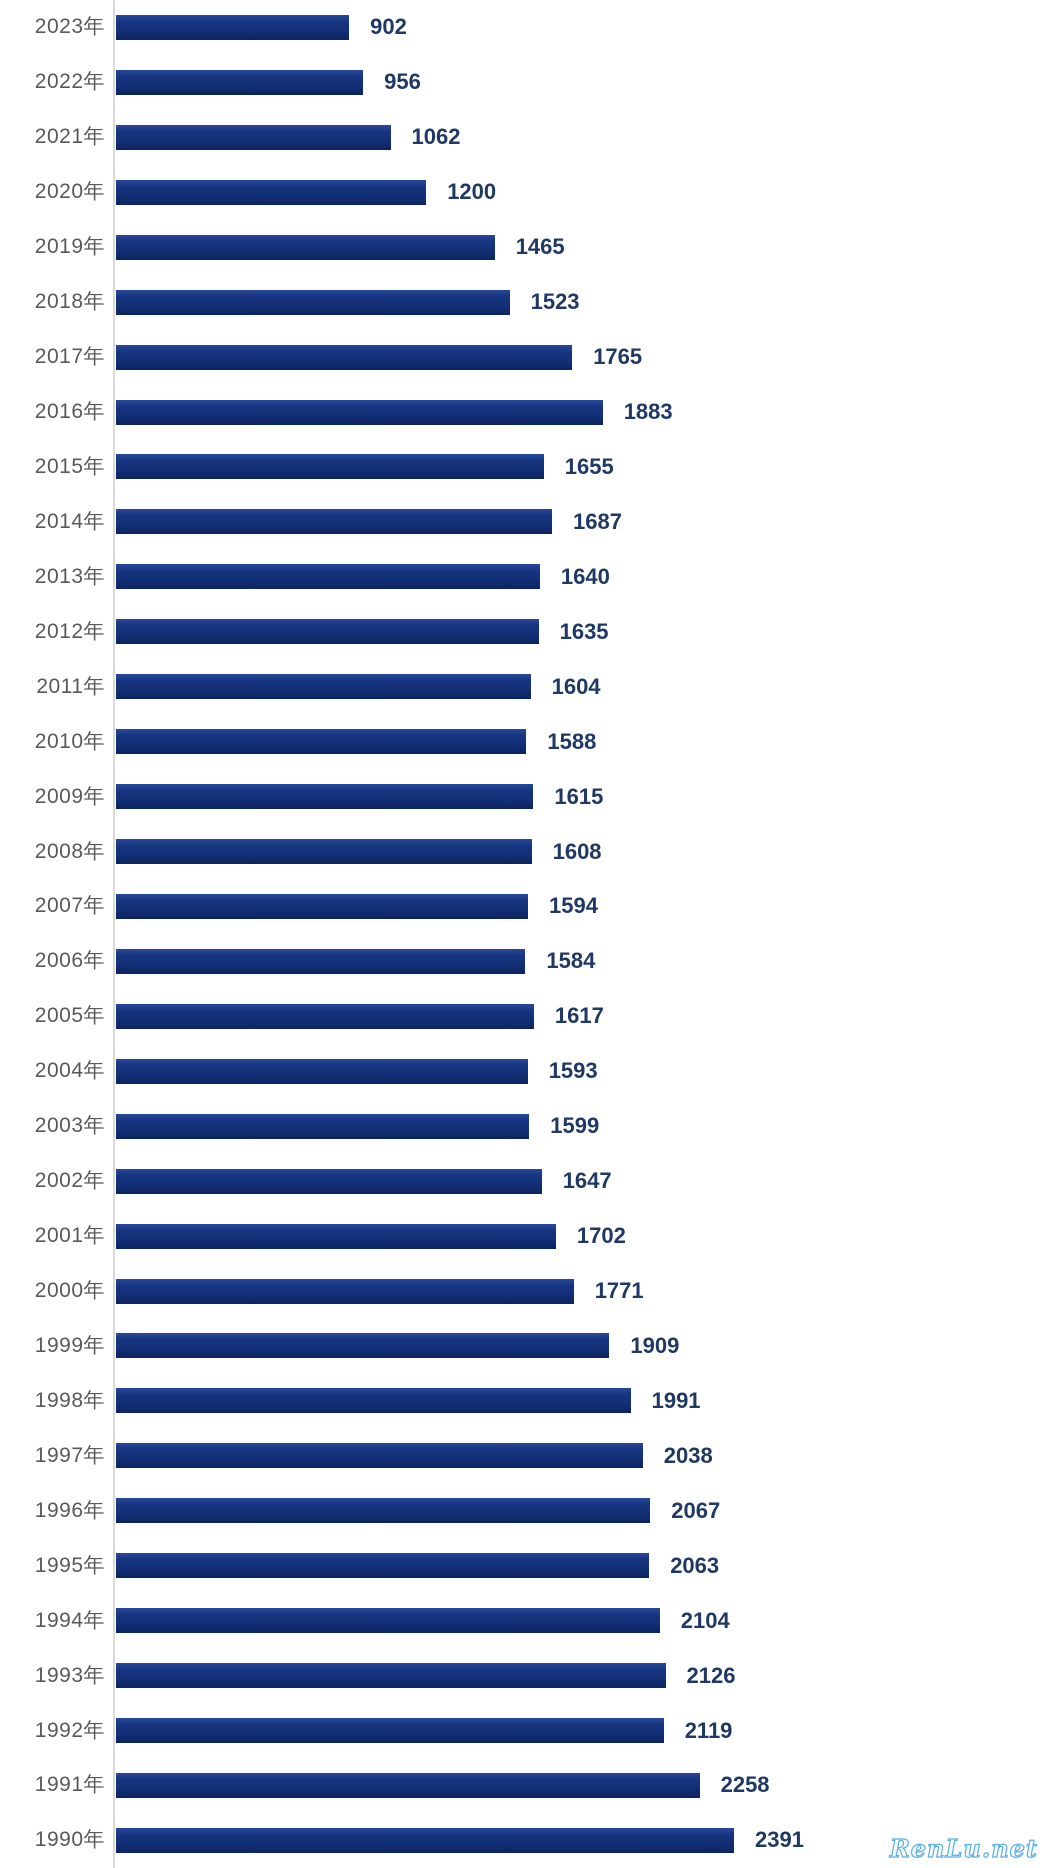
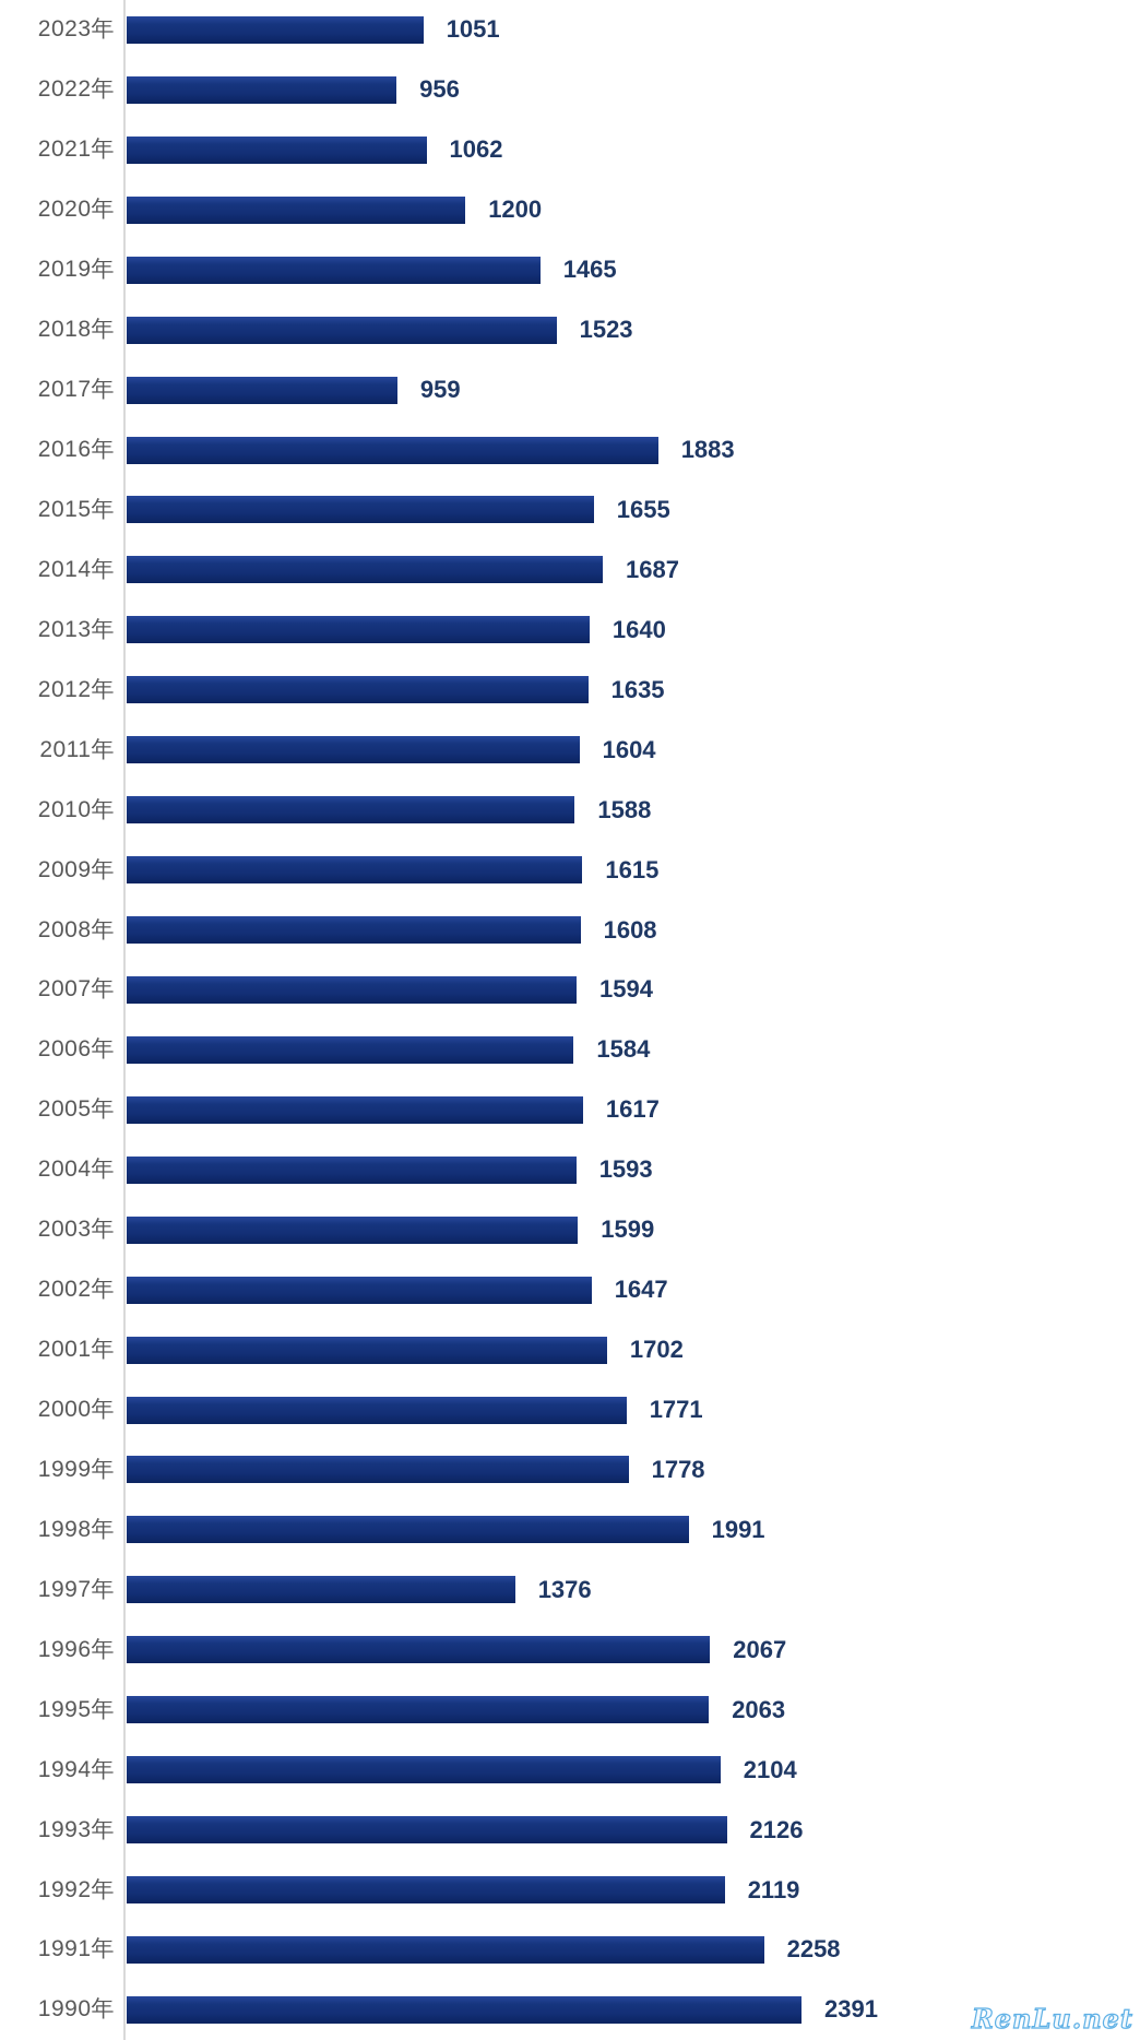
2023年: 902 -> 1051
2017年: 1765 -> 959
1999年: 1909 -> 1778
1997年: 2038 -> 1376
